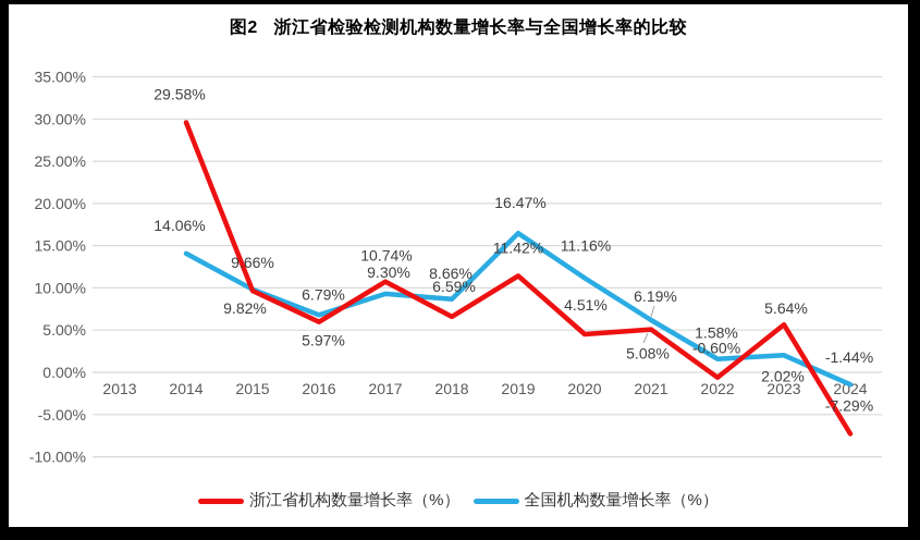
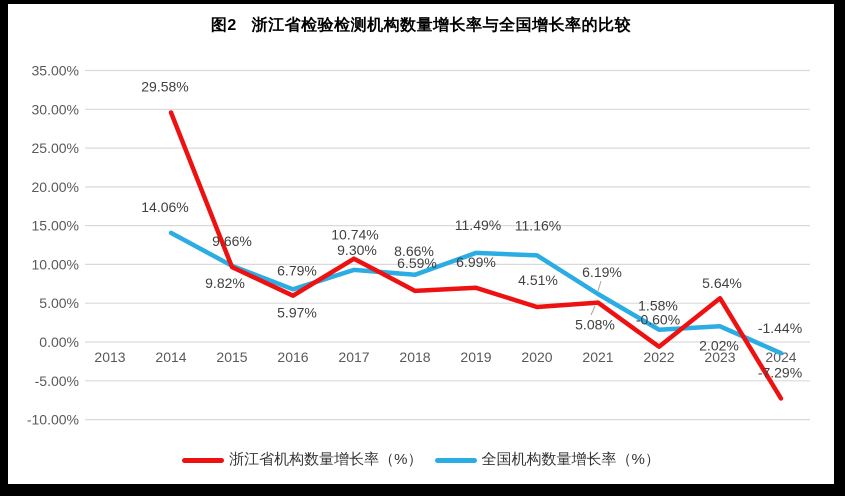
浙江省机构数量增长率（%）/2019: 11.42% -> 6.99%
全国机构数量增长率（%）/2019: 16.47% -> 11.49%
